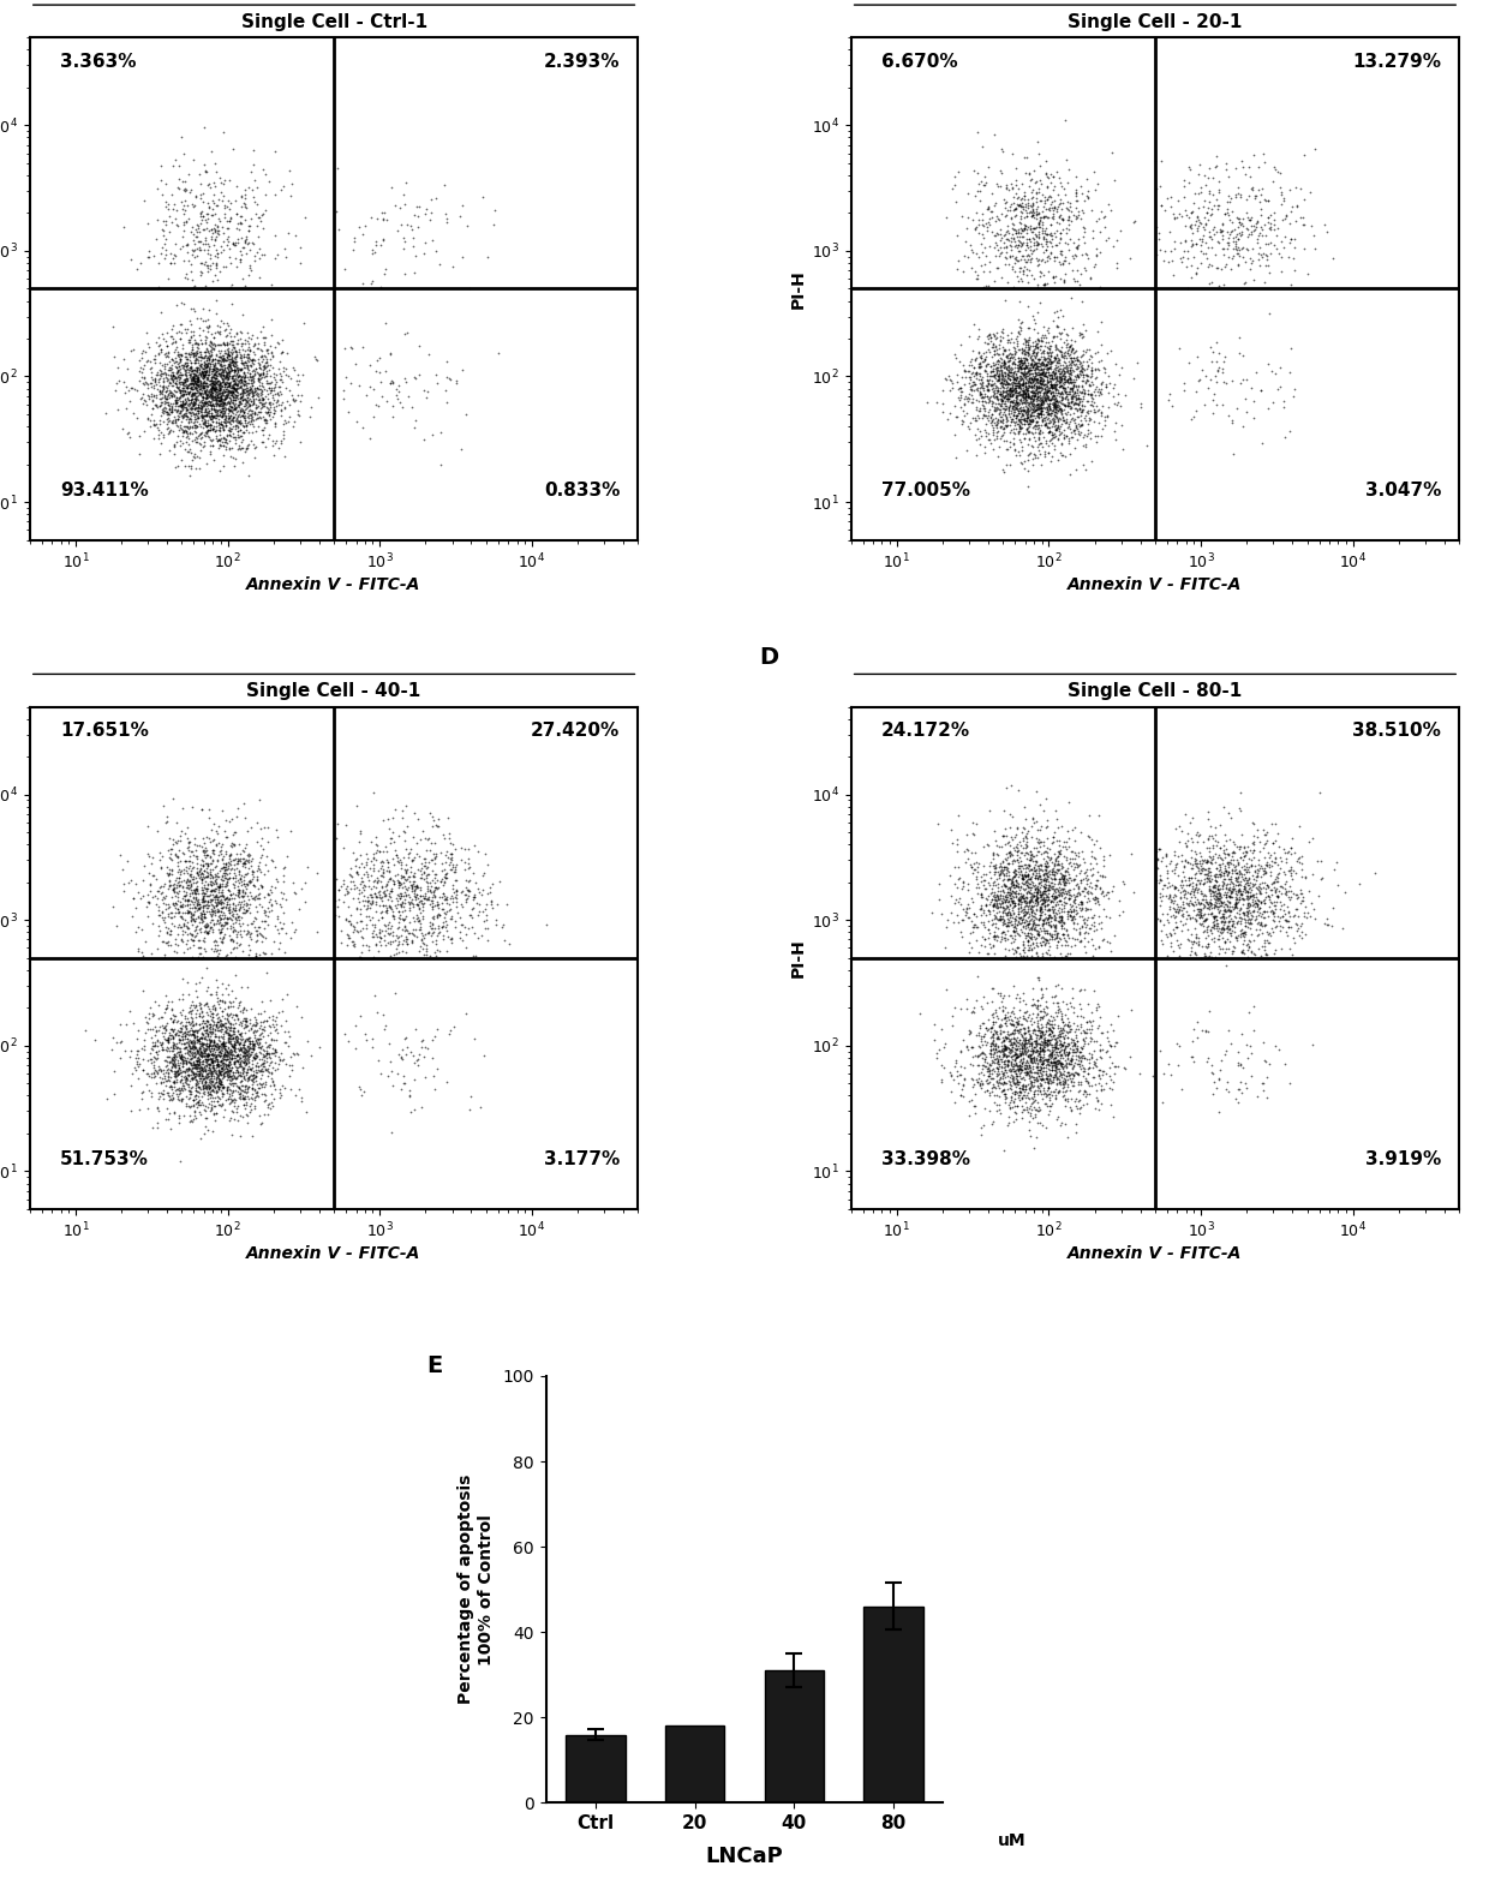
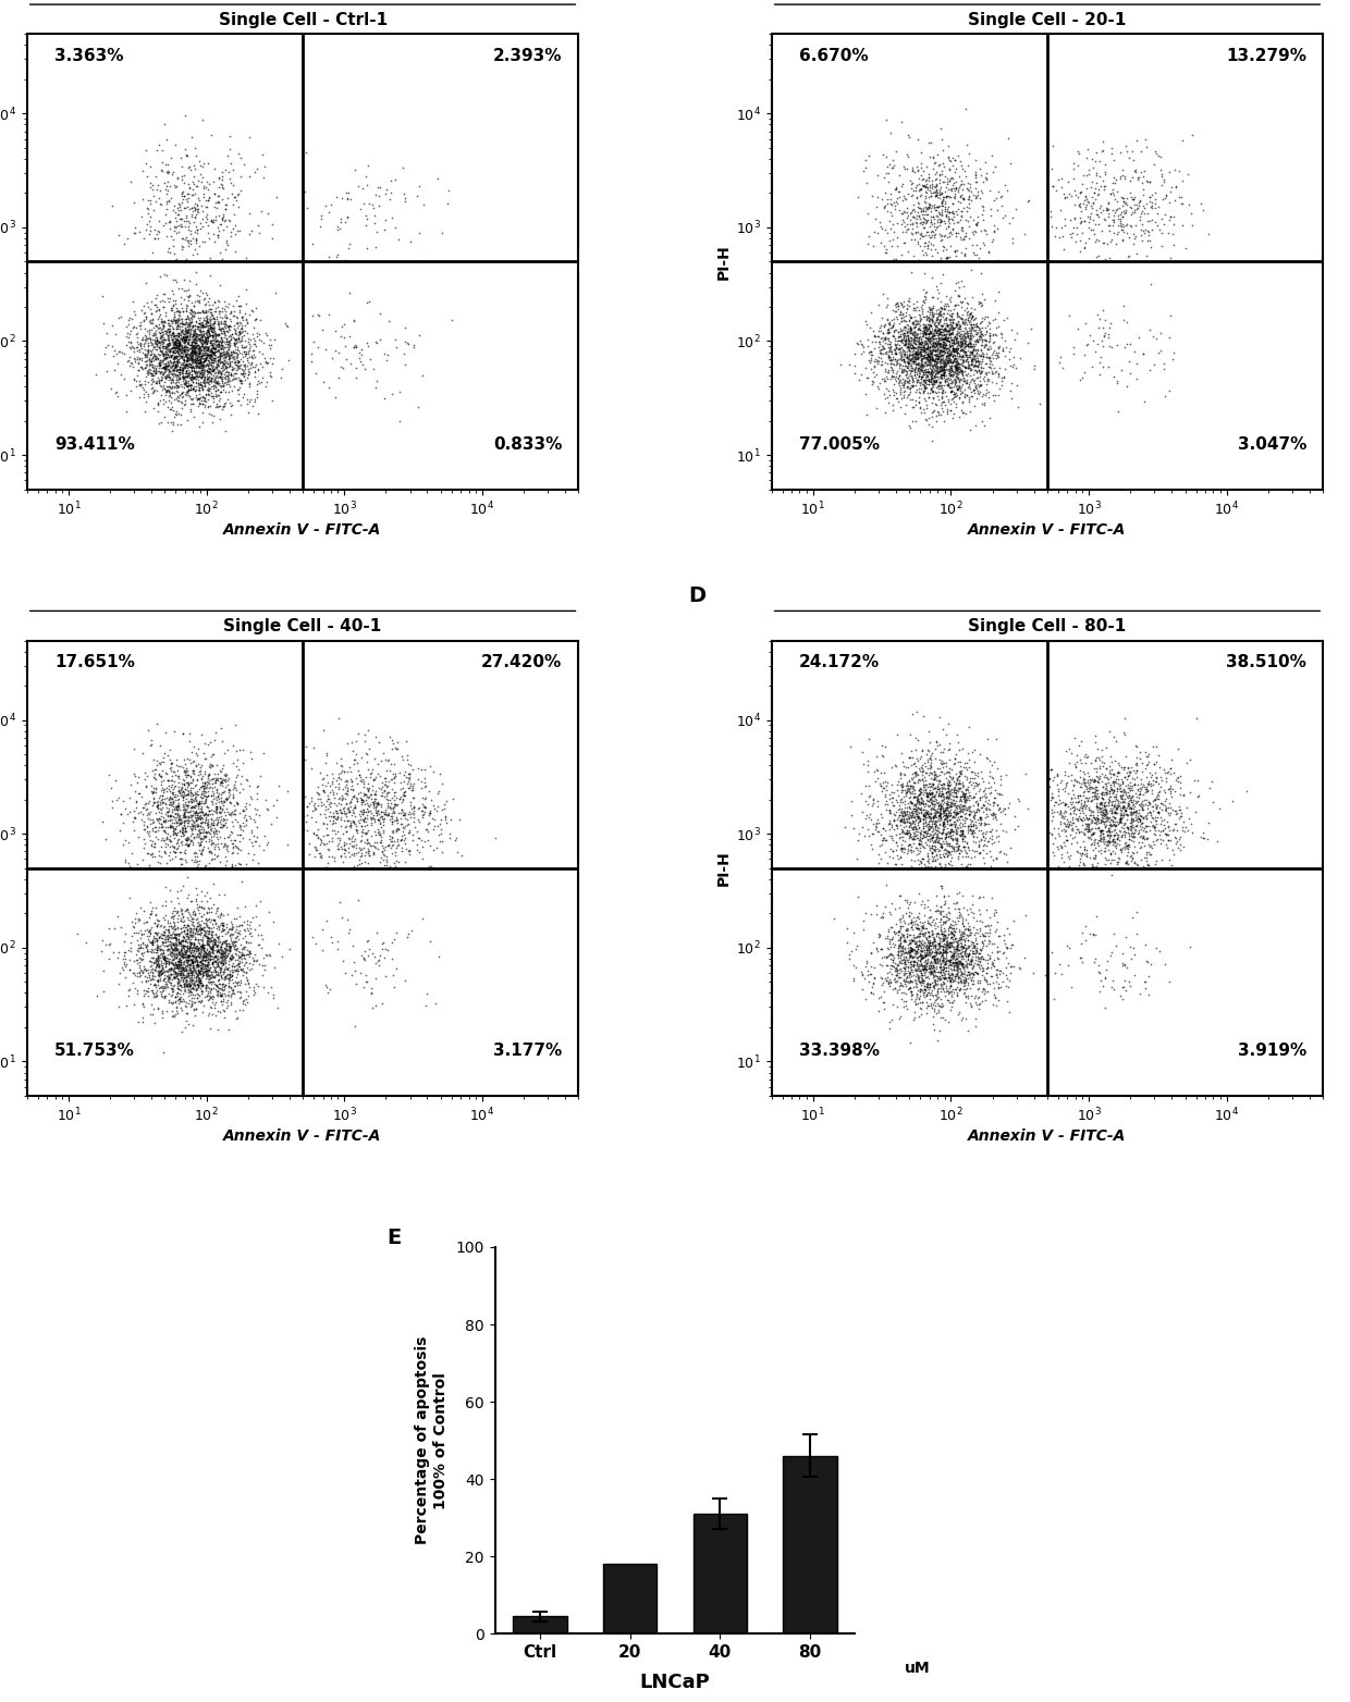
Ctrl: 16.0 -> 4.5
